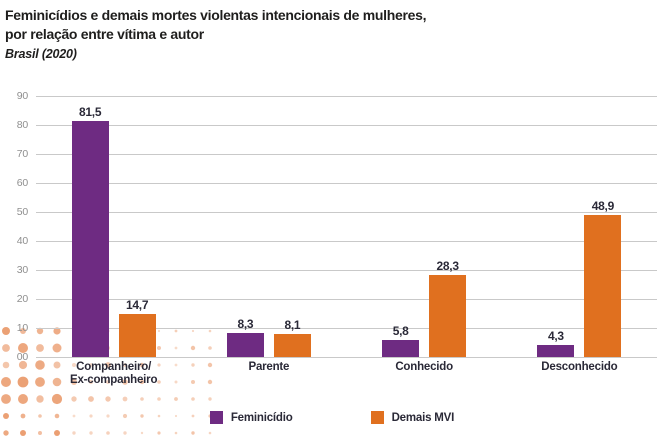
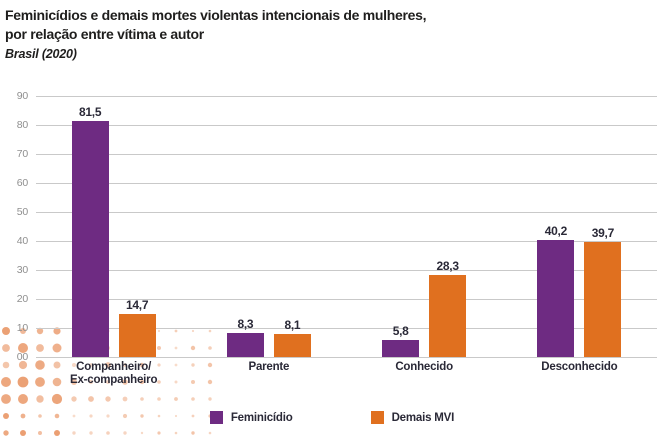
Feminicídio/Desconhecido: 4,3 -> 40,2
Demais MVI/Desconhecido: 48,9 -> 39,7
